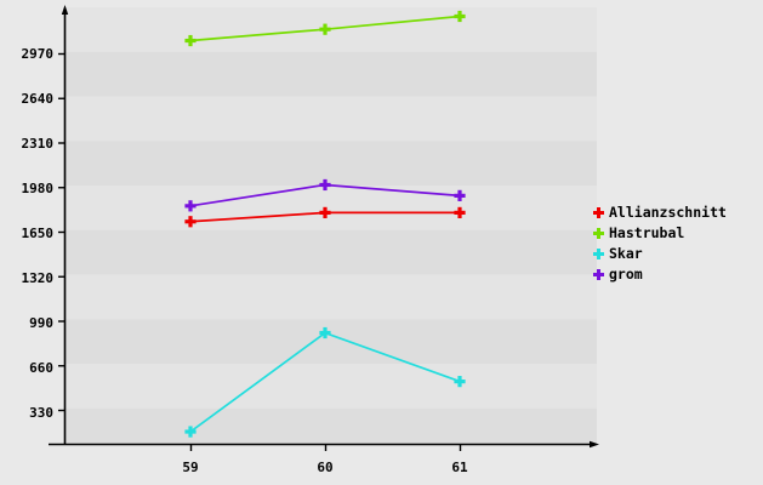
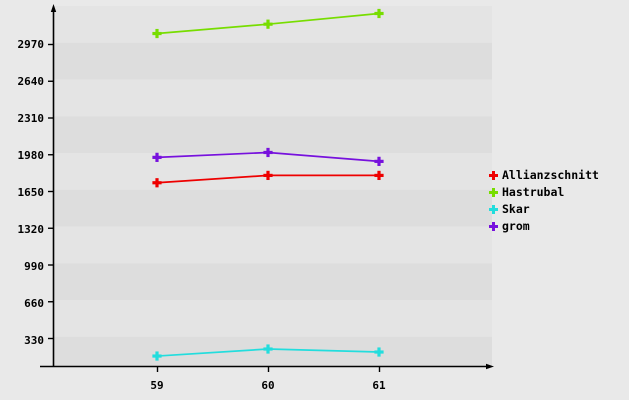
grom/59: 1840 -> 1950
Skar/60: 900 -> 230
Skar/61: 540 -> 200
